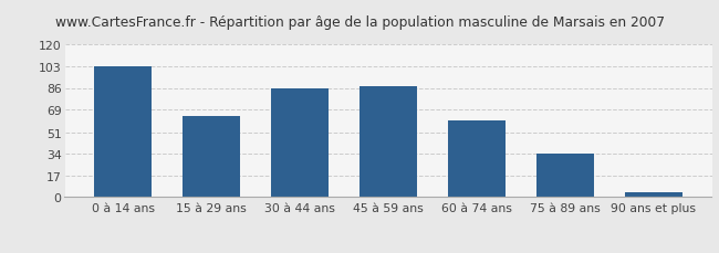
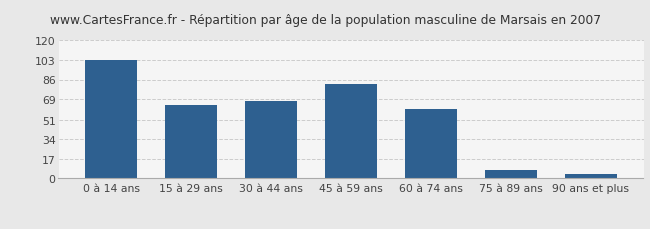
30 à 44 ans: 86 -> 67
45 à 59 ans: 87 -> 82
75 à 89 ans: 34 -> 7
